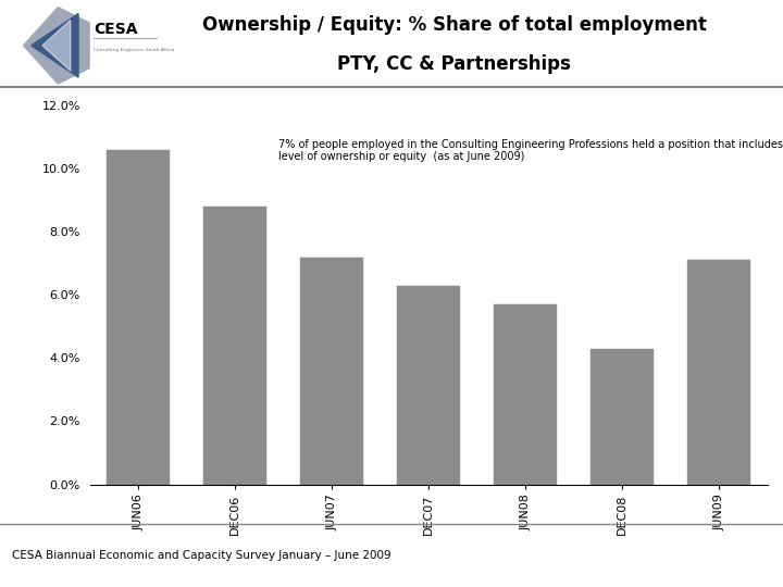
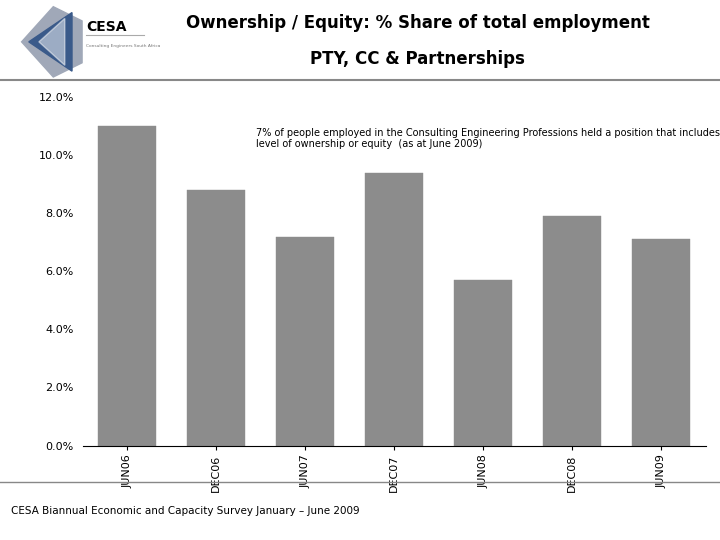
JUN06: 10.6% -> 11.0%
DEC07: 6.3% -> 9.4%
DEC08: 4.3% -> 7.9%
